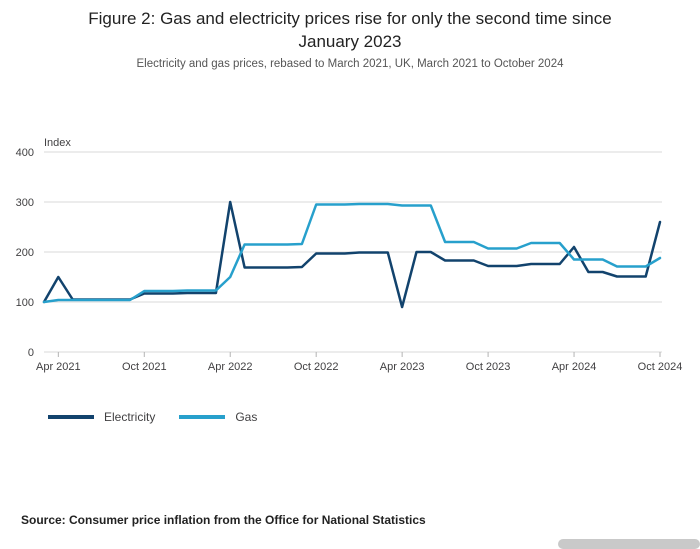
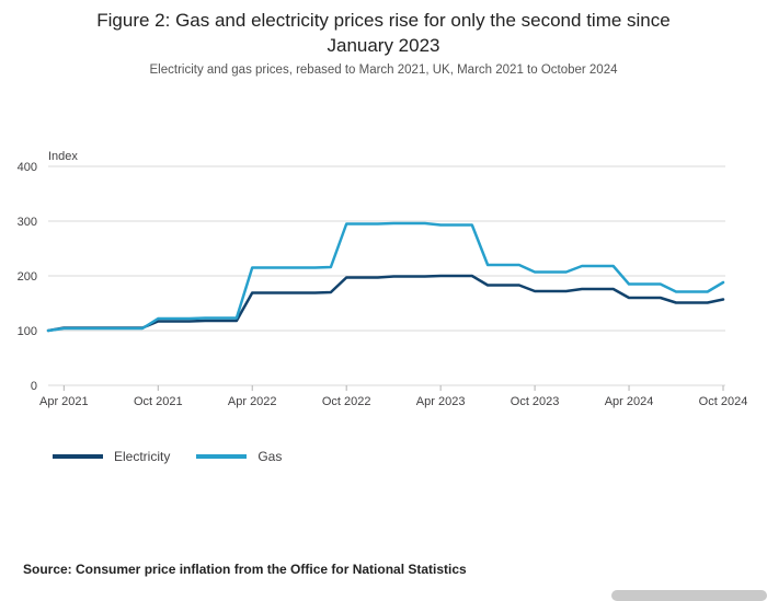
Electricity/Apr 2021: 150 -> 100
Electricity/Apr 2022: 300 -> 170
Gas/Apr 2022: 150 -> 220
Electricity/Apr 2023: 90 -> 200
Electricity/Apr 2024: 210 -> 160
Electricity/Oct 2024: 260 -> 160
